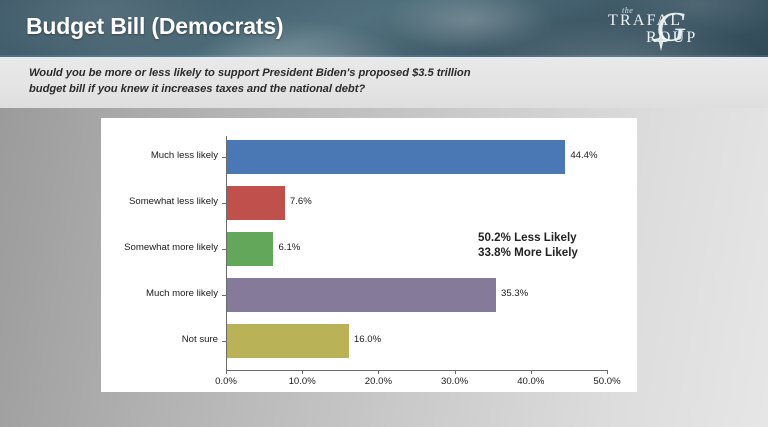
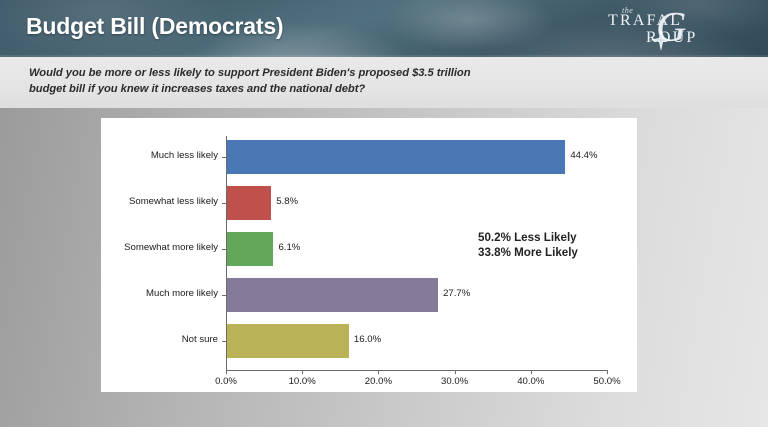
Somewhat less likely: 7.6% -> 5.8%
Much more likely: 35.3% -> 27.7%
